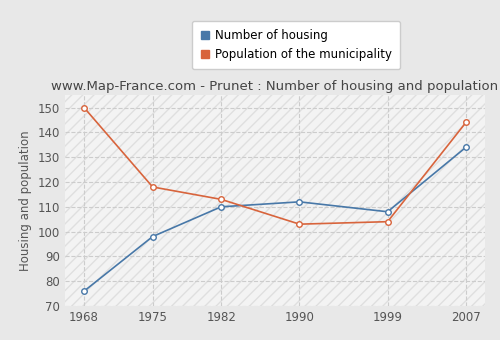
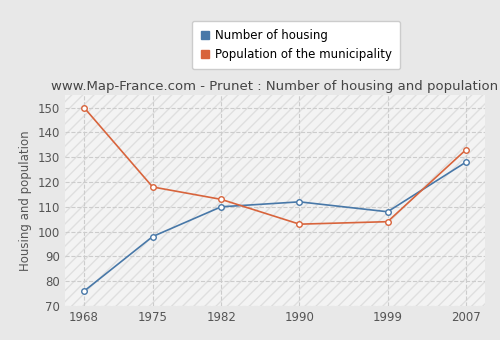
Number of housing/2007: 134 -> 128
Population of the municipality/2007: 144 -> 133
